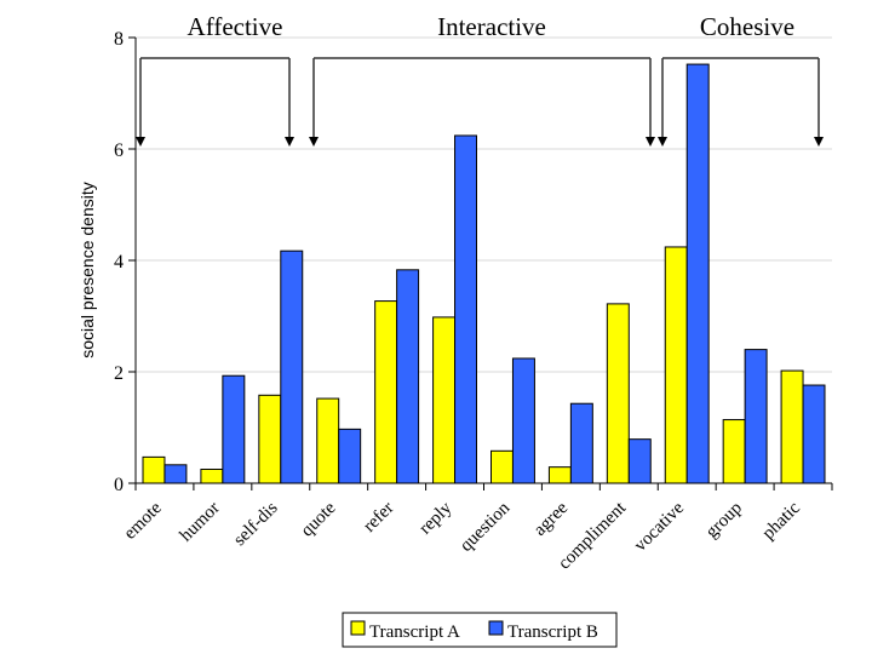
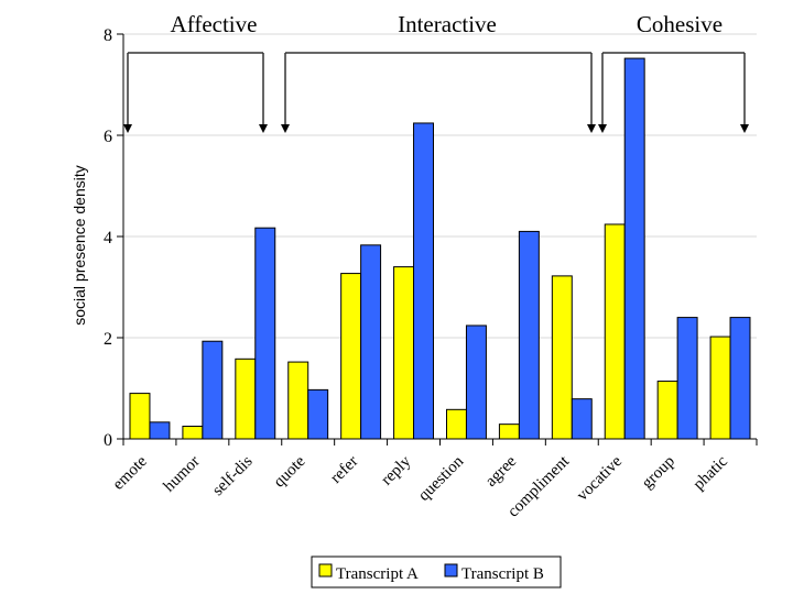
Transcript A/emote: 0.5 -> 0.9
Transcript A/reply: 3.0 -> 3.4
Transcript B/agree: 1.4 -> 4.1
Transcript B/phatic: 1.8 -> 2.4
